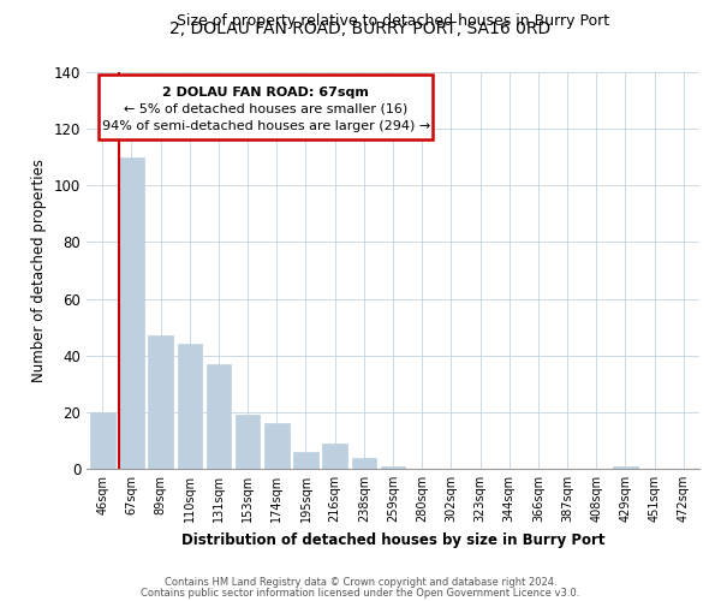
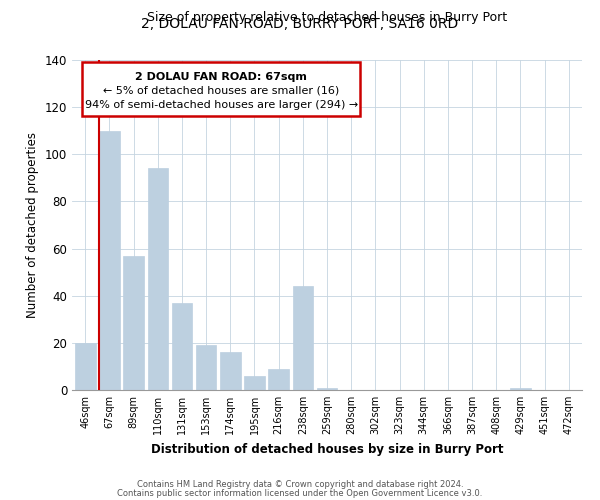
89sqm: 47 -> 57
110sqm: 44 -> 94
238sqm: 4 -> 44
